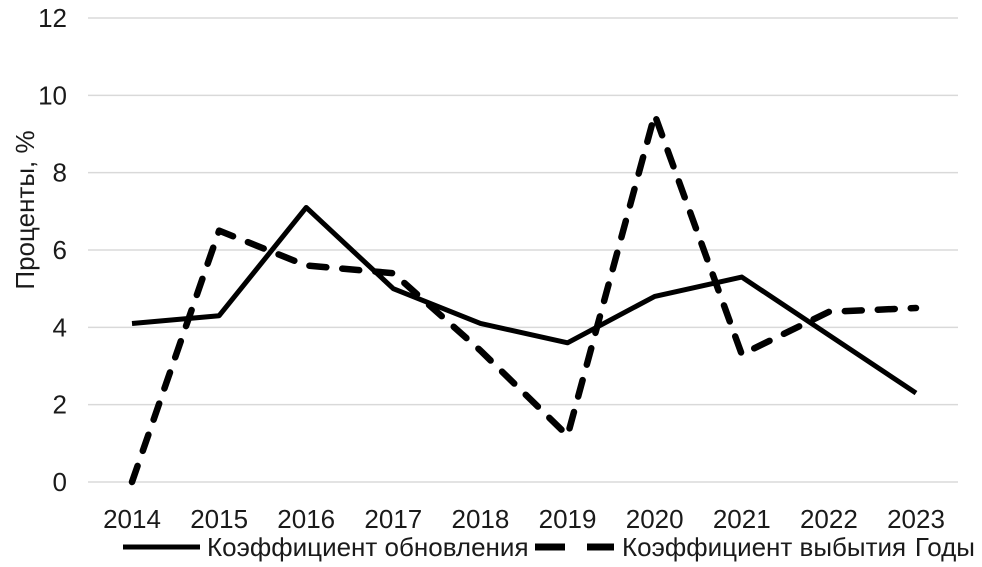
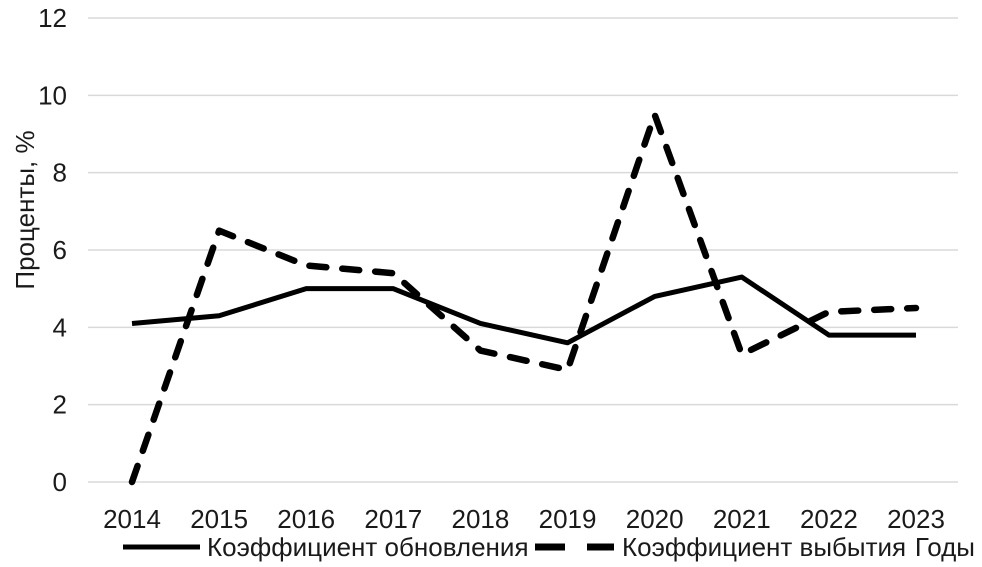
Коэффициент обновления/2016: 7.1 -> 5.0
Коэффициент выбытия/2019: 1.2 -> 2.9
Коэффициент обновления/2023: 2.3 -> 3.8
